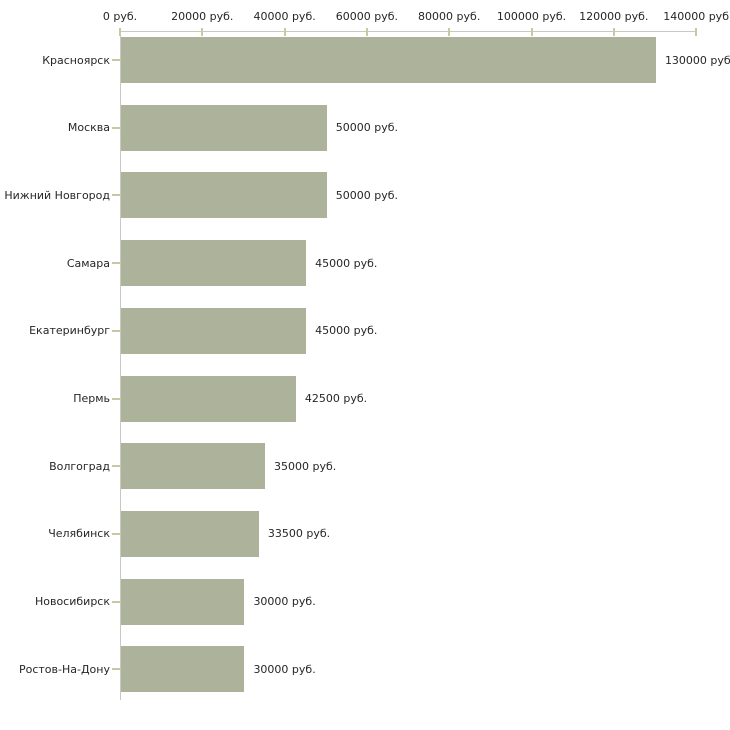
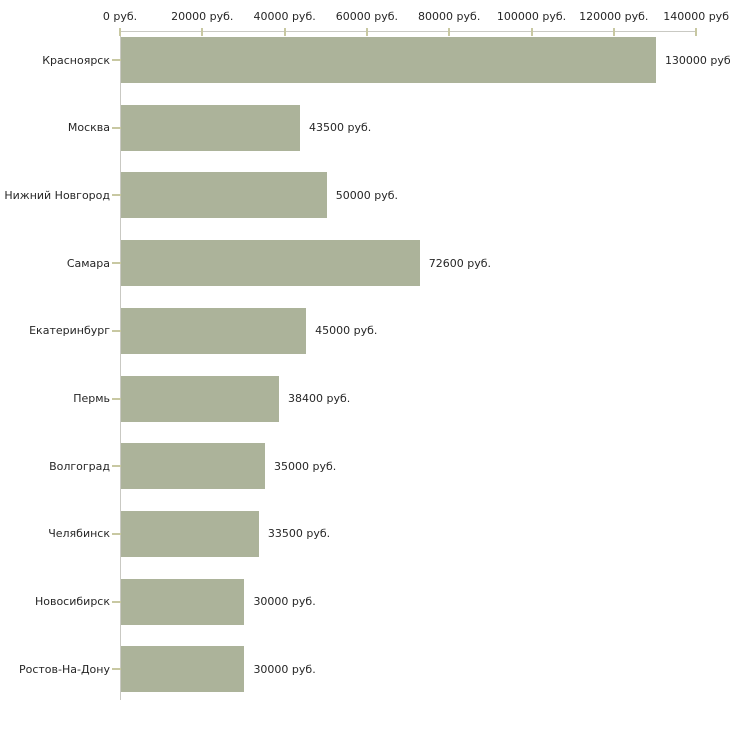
Москва: 50000 -> 43500
Самара: 45000 -> 72600
Пермь: 42500 -> 38400
